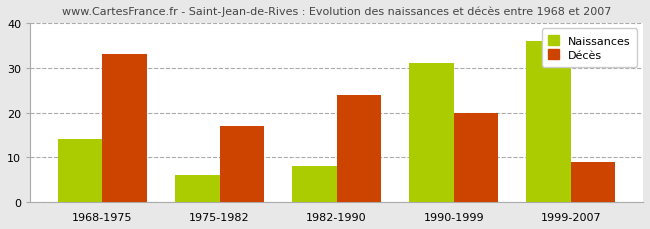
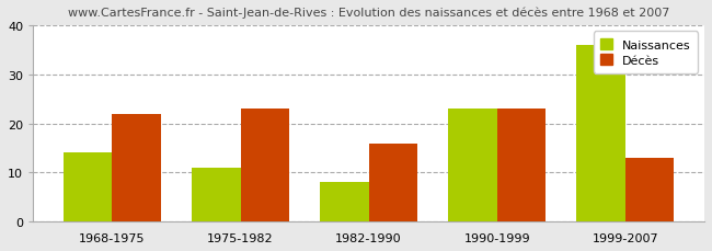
Décès/1968-1975: 33 -> 22
Naissances/1975-1982: 6 -> 11
Décès/1975-1982: 17 -> 23
Décès/1982-1990: 24 -> 16
Naissances/1990-1999: 31 -> 23
Décès/1990-1999: 20 -> 23
Décès/1999-2007: 9 -> 13
